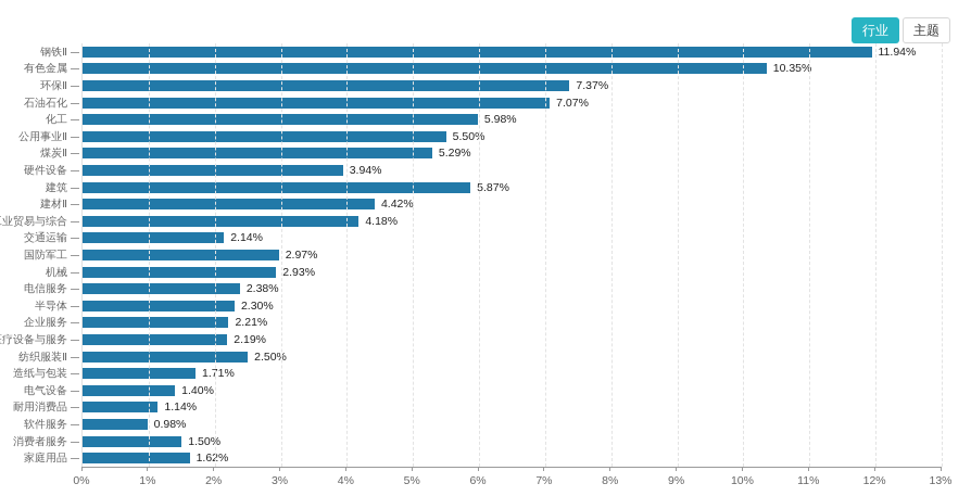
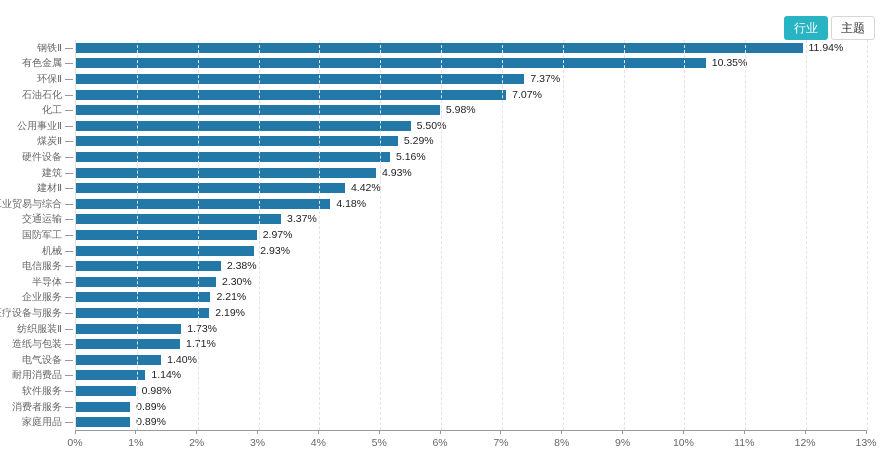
硬件设备: 3.94% -> 5.16%
建筑: 5.87% -> 4.93%
交通运输: 2.14% -> 3.37%
纺织服装Ⅱ: 2.50% -> 1.73%
消费者服务: 1.50% -> 0.89%
家庭用品: 1.62% -> 0.89%
